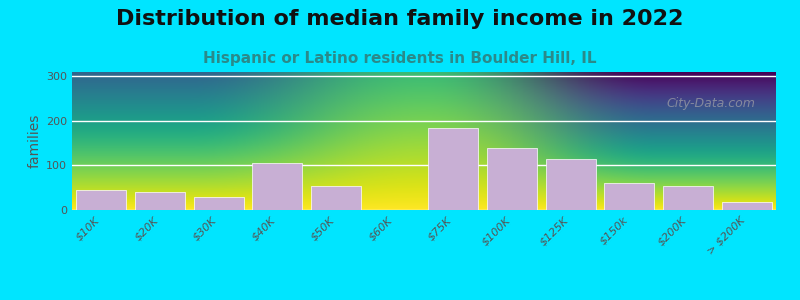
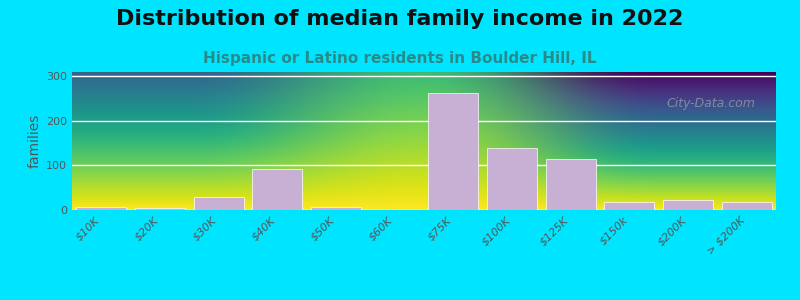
$10K: 45 -> 7
$20K: 40 -> 5
$40K: 105 -> 92
$50K: 55 -> 7
$75K: 185 -> 263
$150k: 60 -> 18
$200K: 55 -> 23
